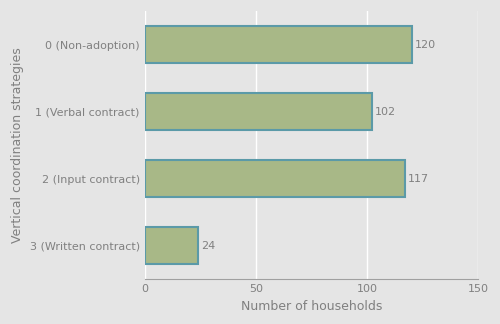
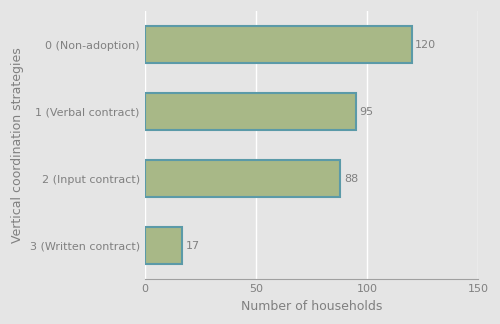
1 (Verbal contract): 102 -> 95
2 (Input contract): 117 -> 88
3 (Written contract): 24 -> 17
